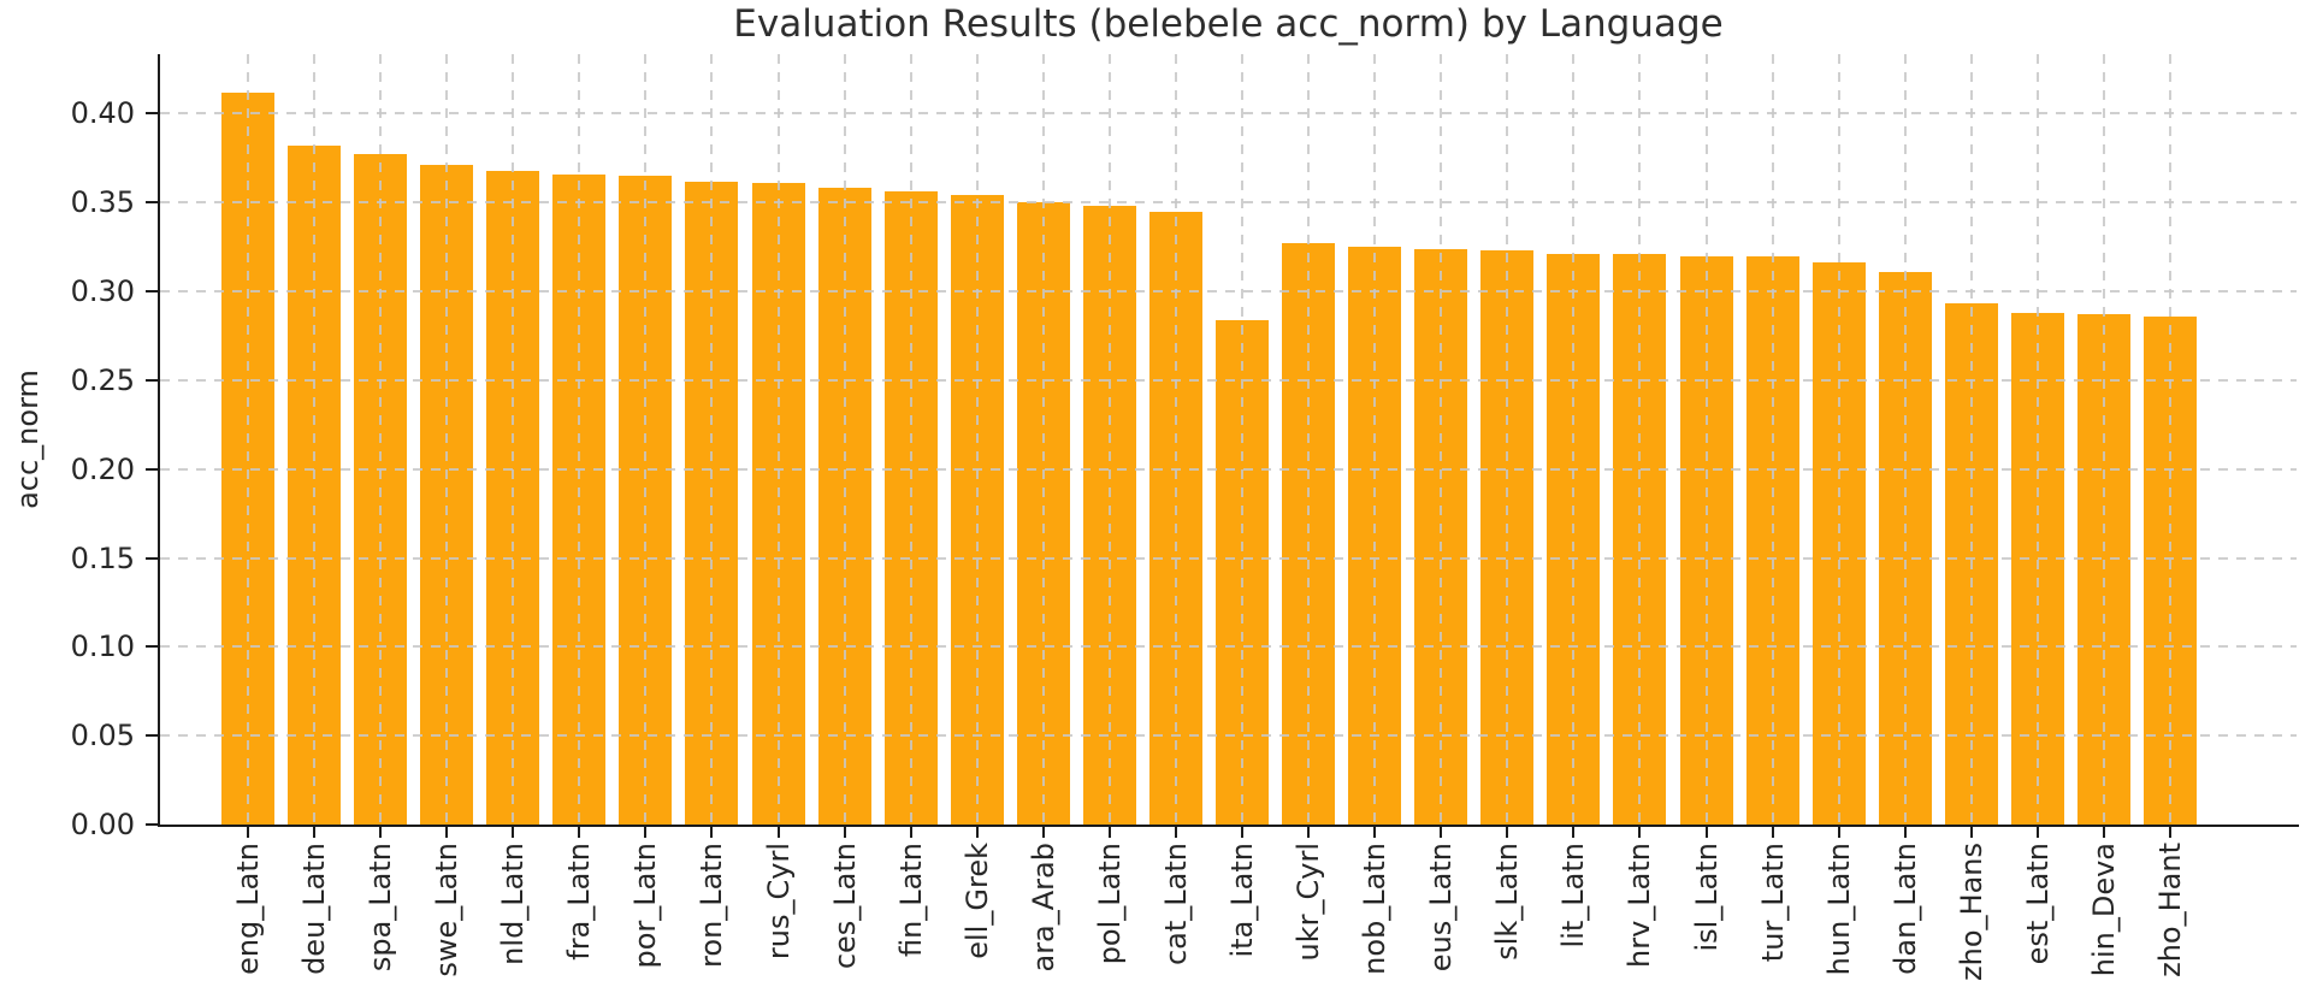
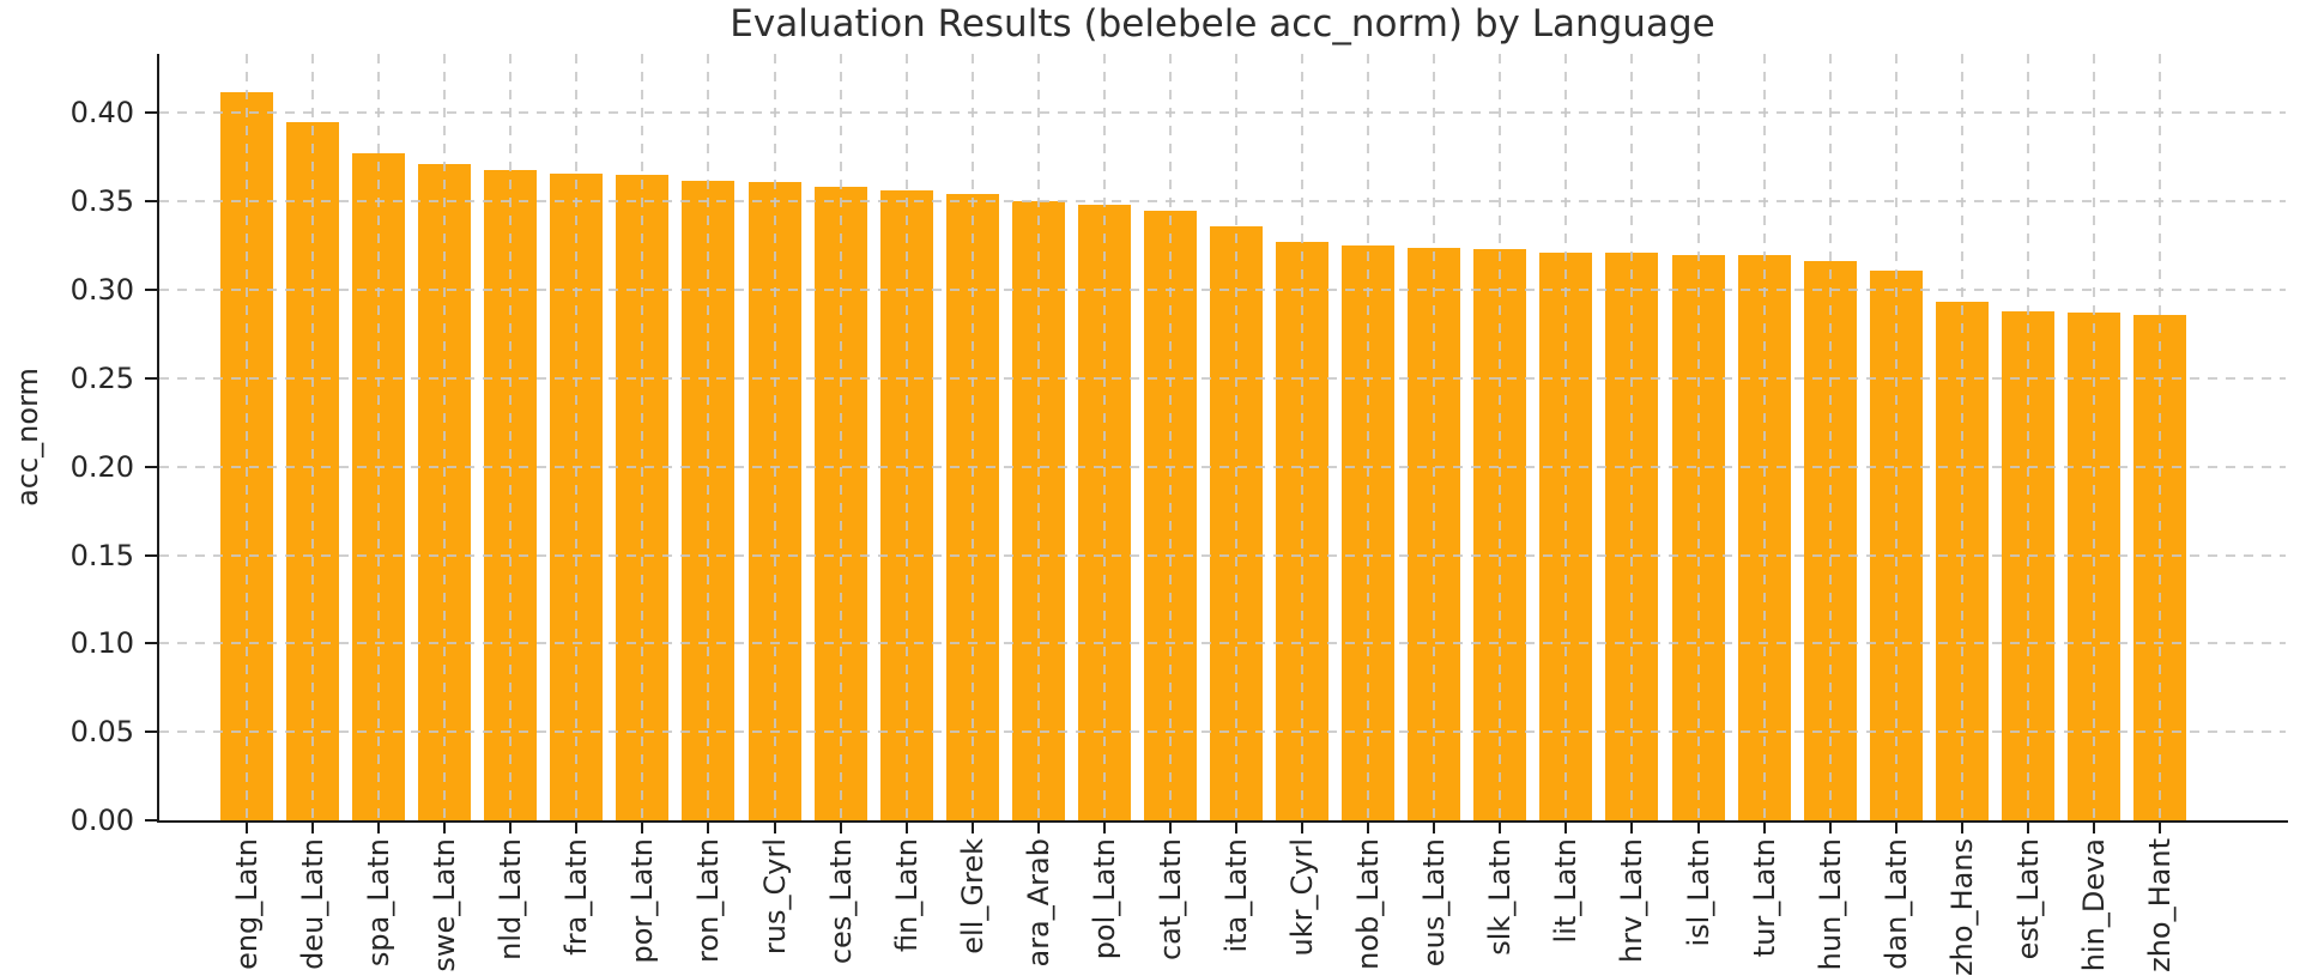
deu_Latn: 0.382 -> 0.395
ita_Latn: 0.284 -> 0.336
